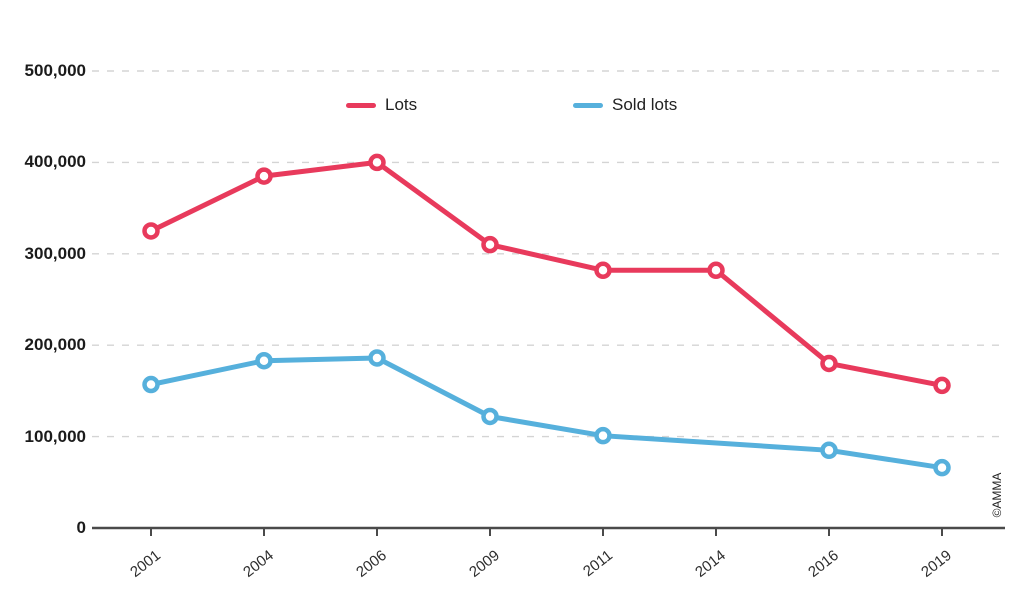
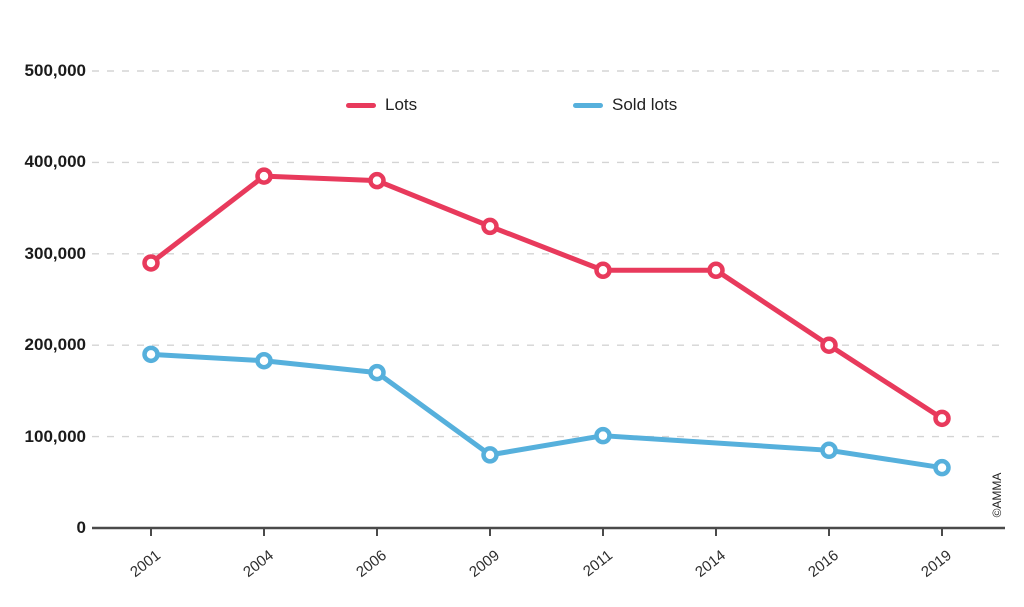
Lots/2001: 320000 -> 290000
Sold lots/2001: 160000 -> 190000
Lots/2006: 400000 -> 380000
Sold lots/2006: 190000 -> 170000
Lots/2009: 310000 -> 330000
Sold lots/2009: 120000 -> 80000
Lots/2016: 180000 -> 200000
Lots/2019: 160000 -> 120000
